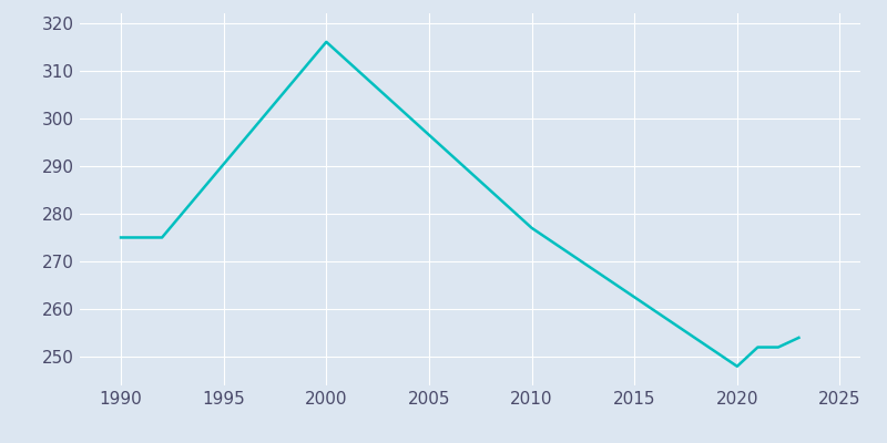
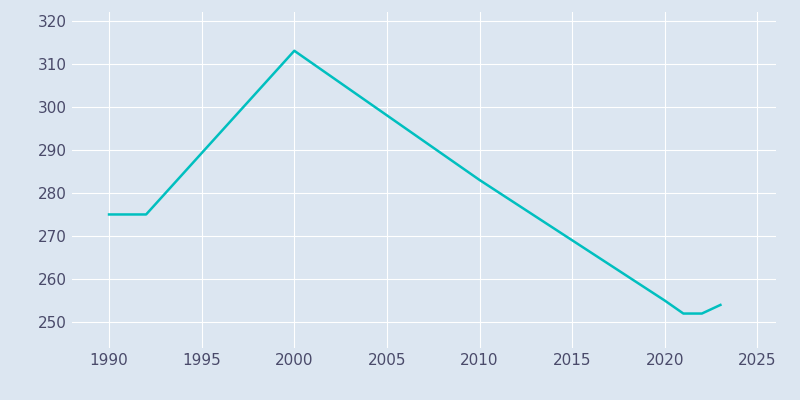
2000: 316 -> 313
2010: 277 -> 283
2020: 248 -> 255
